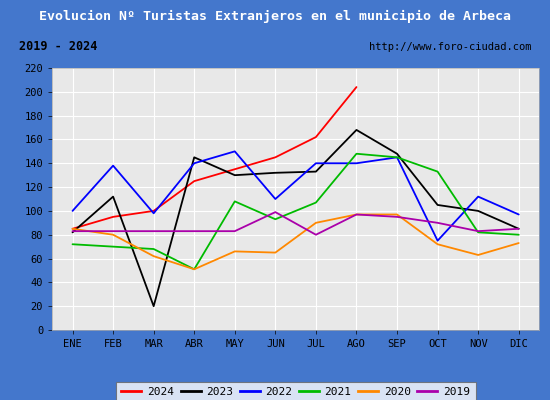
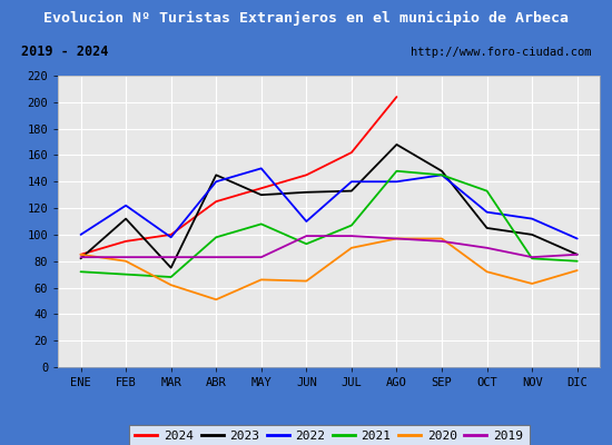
2022/FEB: 138 -> 122
2023/MAR: 20 -> 75
2021/ABR: 51 -> 98
2019/JUL: 80 -> 99
2022/OCT: 75 -> 117
